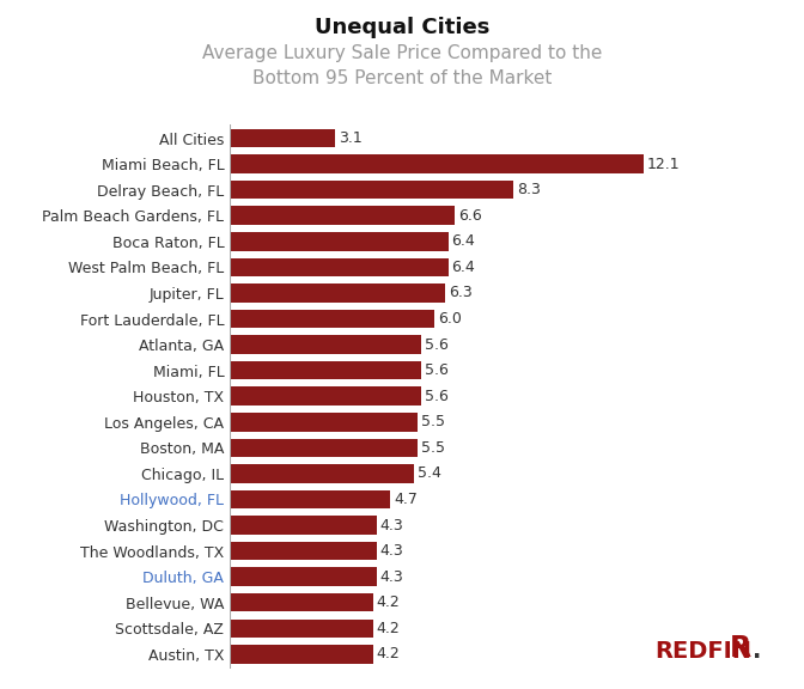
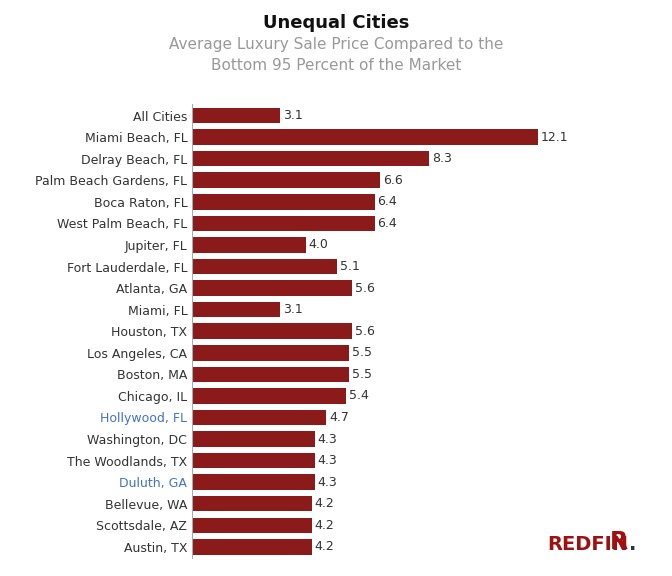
Jupiter, FL: 6.3 -> 4.0
Fort Lauderdale, FL: 6.0 -> 5.1
Miami, FL: 5.6 -> 3.1
